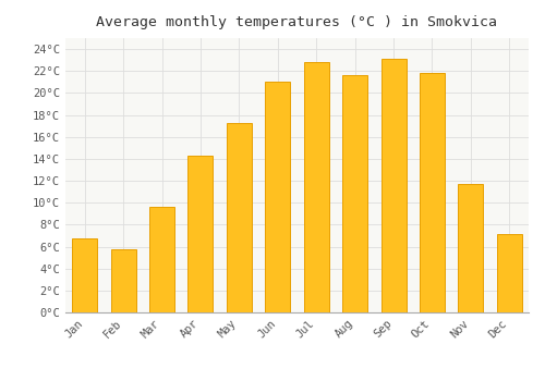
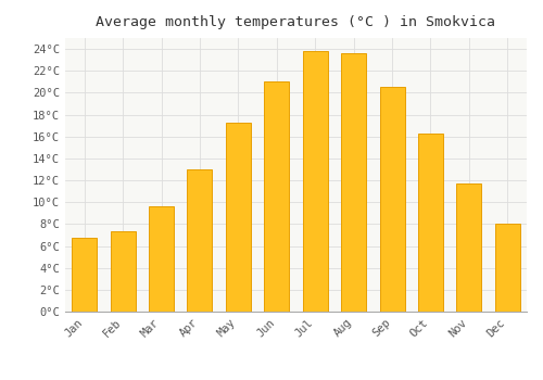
Feb: 5.8°C -> 7.3°C
Apr: 14.3°C -> 13.0°C
Jul: 22.8°C -> 23.8°C
Aug: 21.6°C -> 23.6°C
Sep: 23.1°C -> 20.5°C
Oct: 21.8°C -> 16.3°C
Dec: 7.1°C -> 8.0°C
